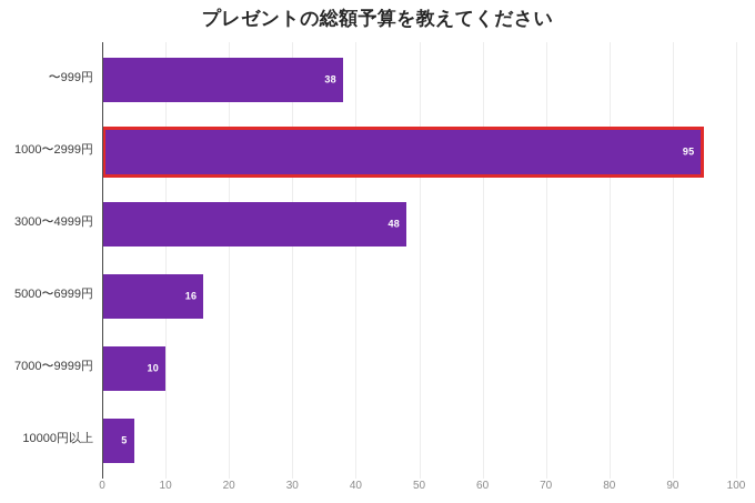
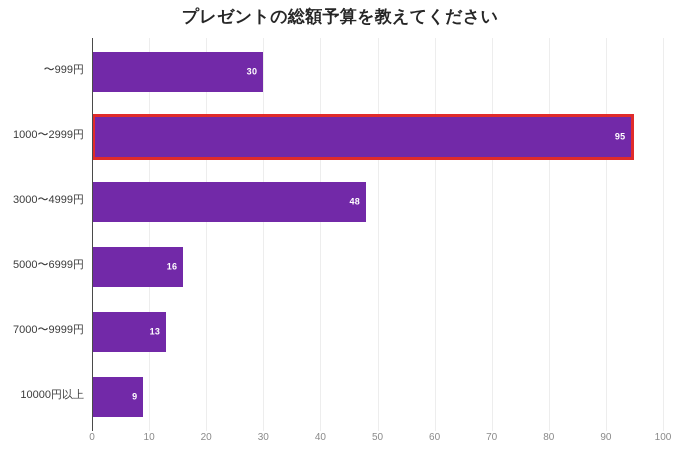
〜999円: 38 -> 30
7000〜9999円: 10 -> 13
10000円以上: 5 -> 9
